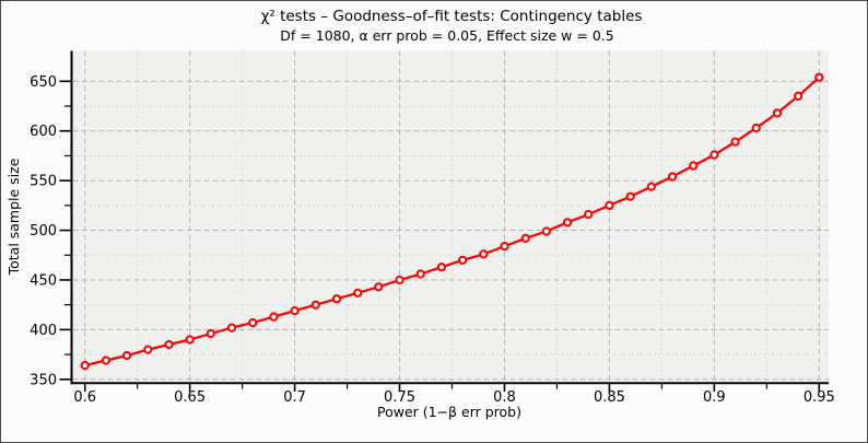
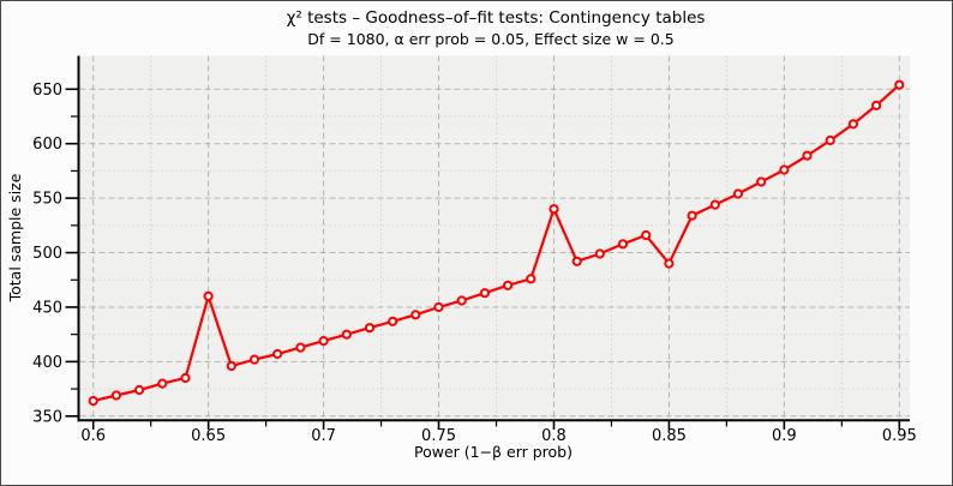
0.65: 390 -> 460
0.8: 480 -> 540
0.85: 520 -> 490
